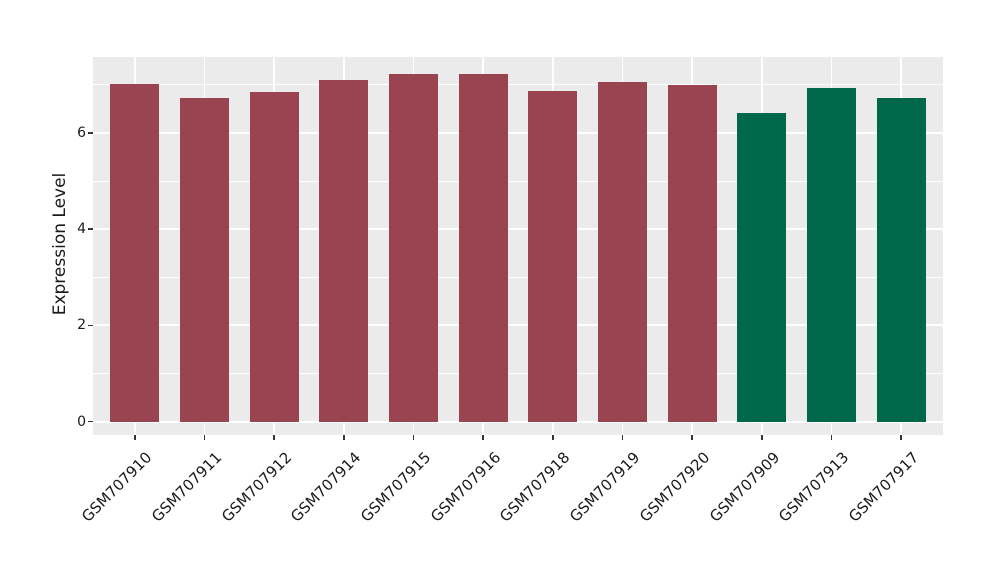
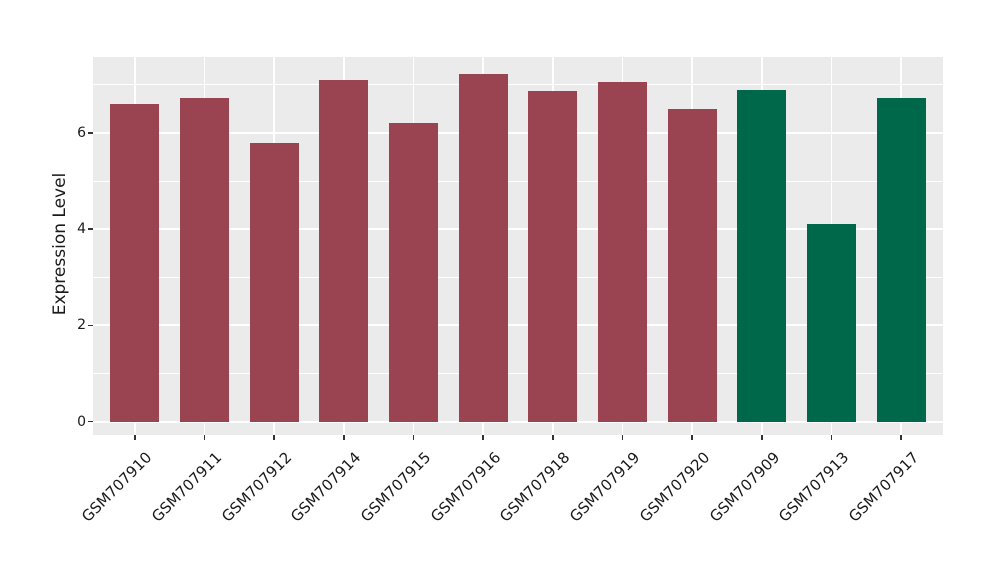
GSM707910: 7.0 -> 6.6
GSM707912: 6.8 -> 5.8
GSM707915: 7.2 -> 6.2
GSM707920: 7.0 -> 6.5
GSM707909: 6.4 -> 6.9
GSM707913: 6.9 -> 4.1
